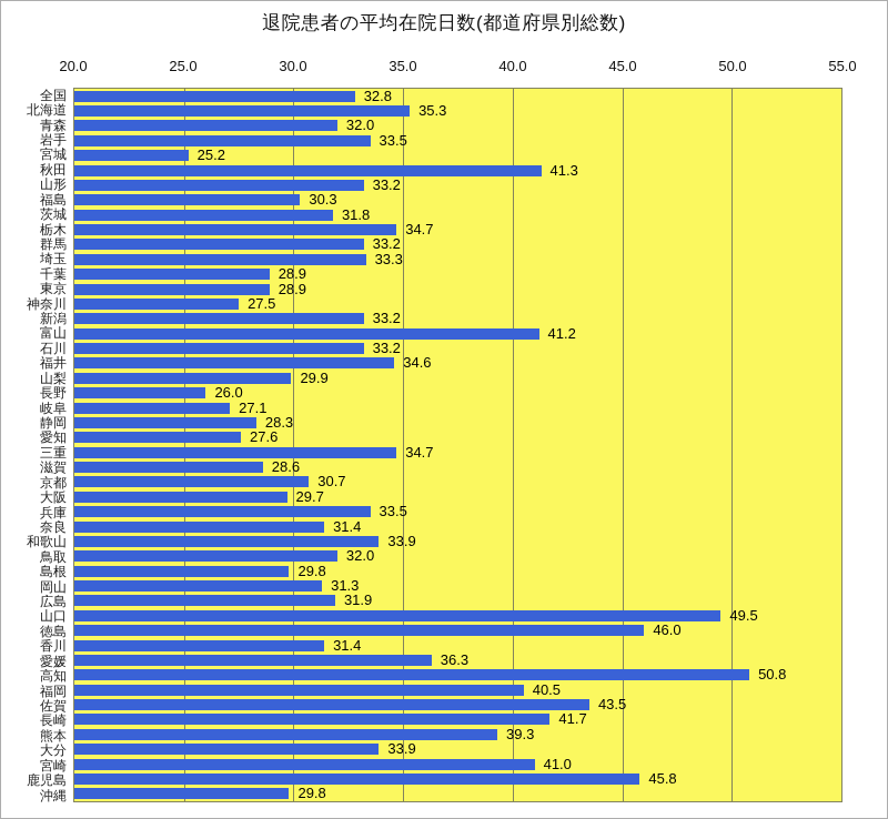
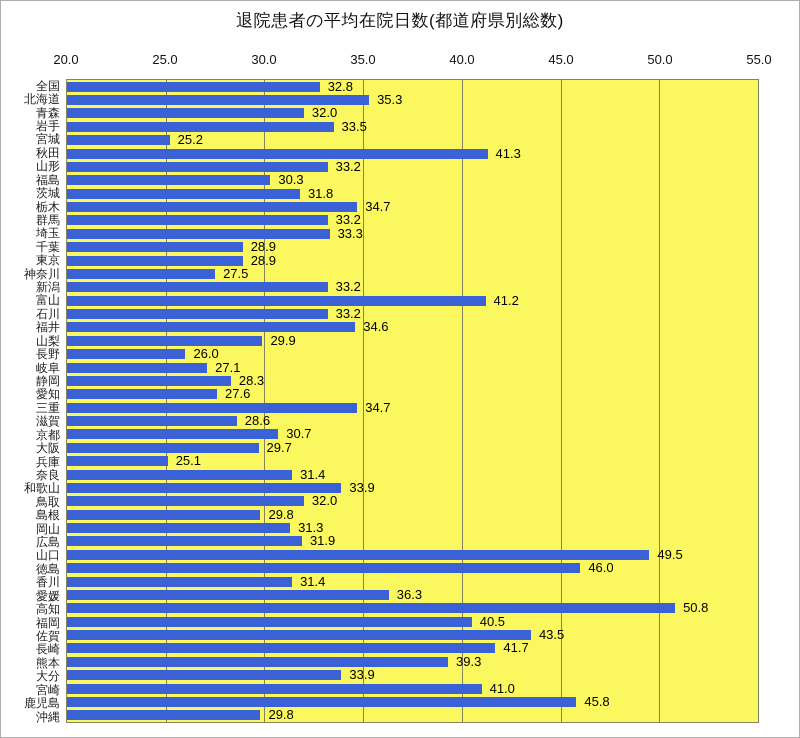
兵庫: 33.5 -> 25.1
